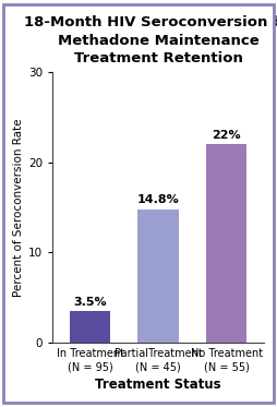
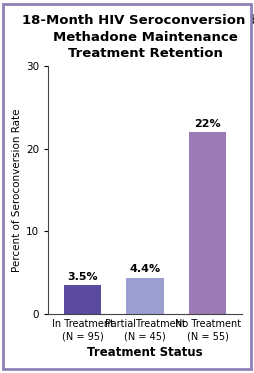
PartialTreatment (N = 45): 14.8% -> 4.4%
